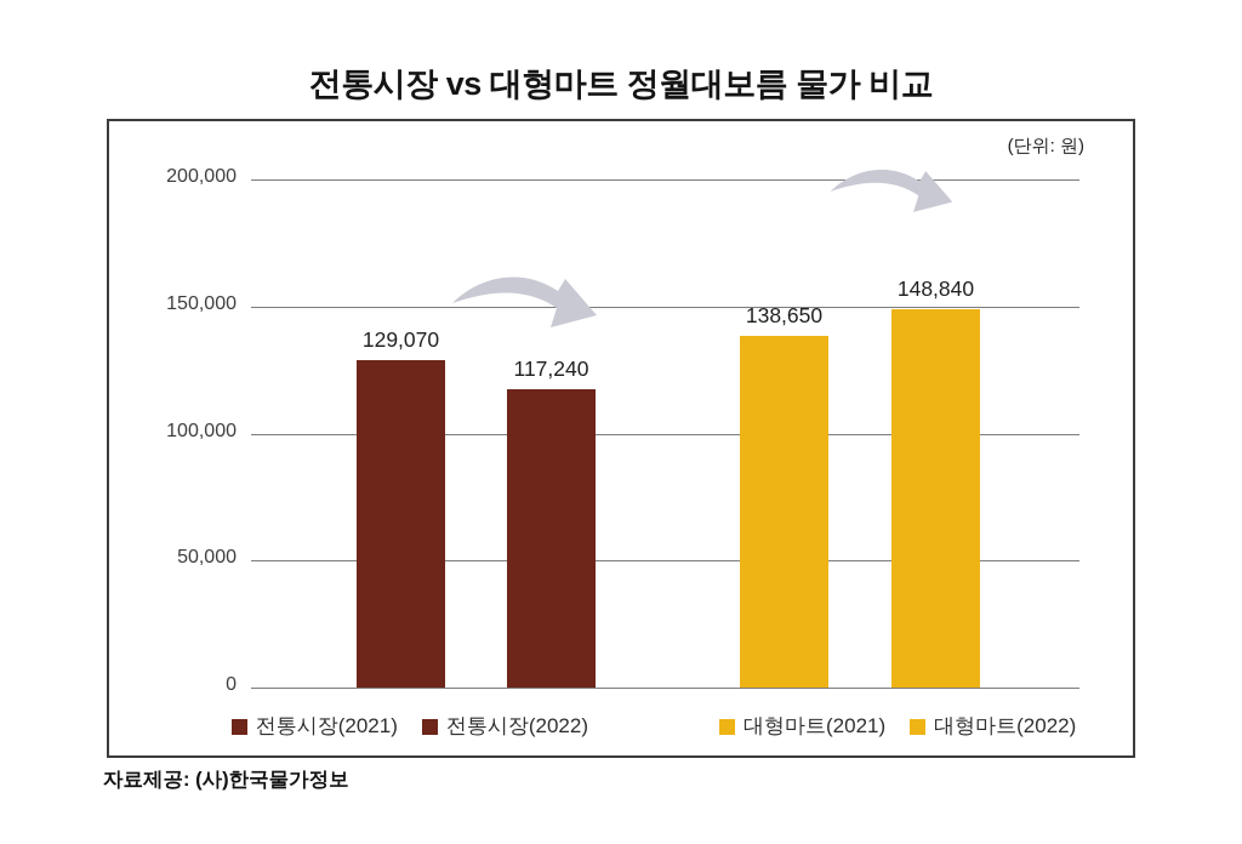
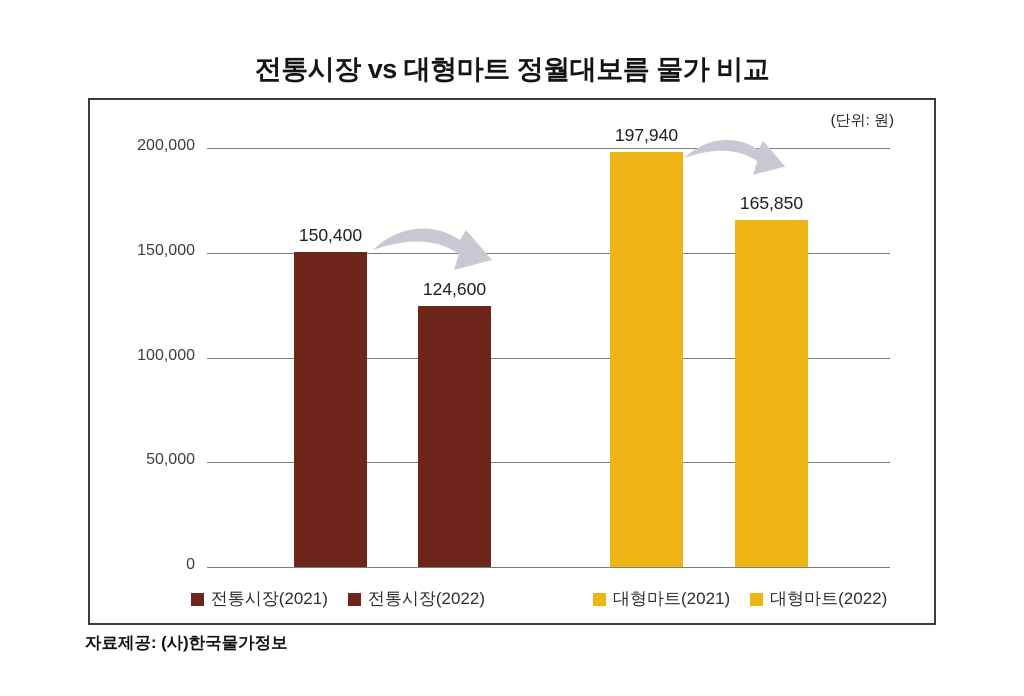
전통시장(2021): 129,070 -> 150,400
전통시장(2022): 117,240 -> 124,600
대형마트(2021): 138,650 -> 197,940
대형마트(2022): 148,840 -> 165,850
